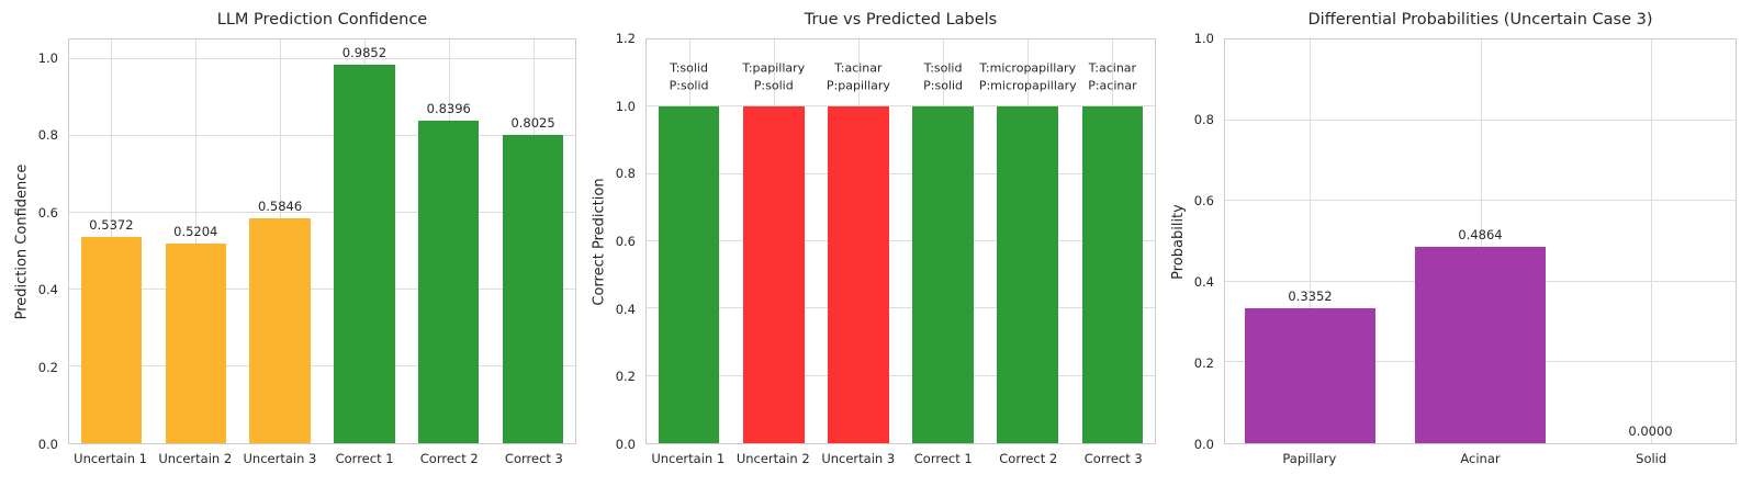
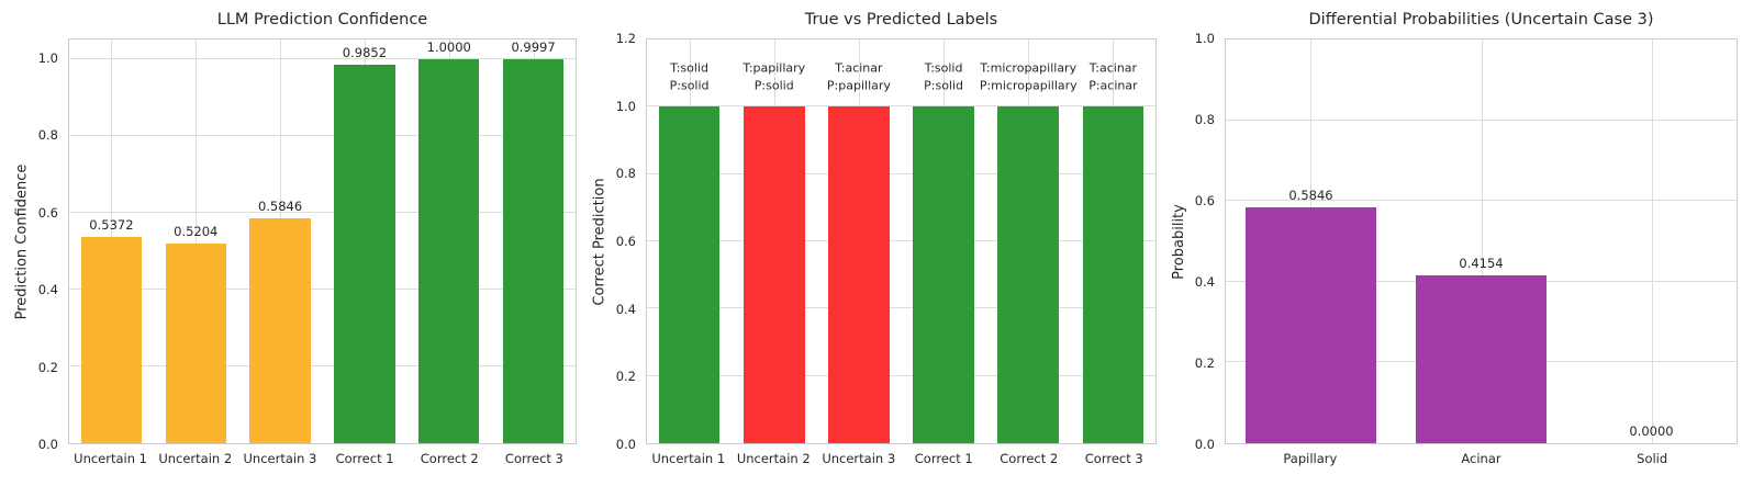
LLM Prediction Confidence/Correct 2: 0.8396 -> 1.0000
LLM Prediction Confidence/Correct 3: 0.8025 -> 0.9997
Differential Probabilities (Uncertain Case 3)/Papillary: 0.3352 -> 0.5846
Differential Probabilities (Uncertain Case 3)/Acinar: 0.4864 -> 0.4154
